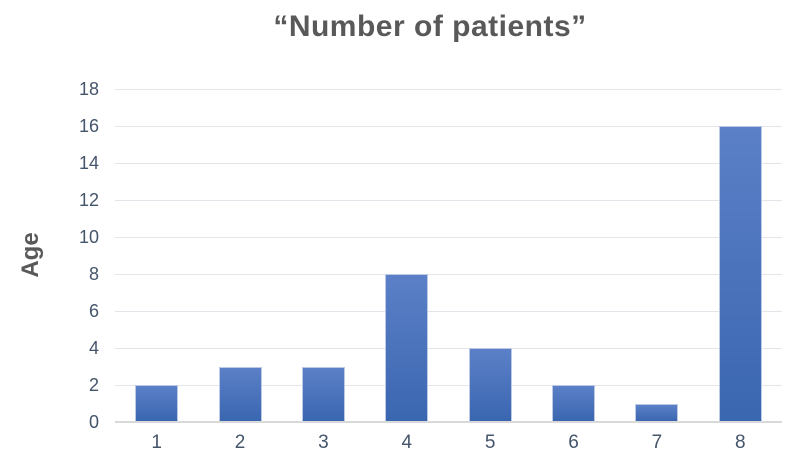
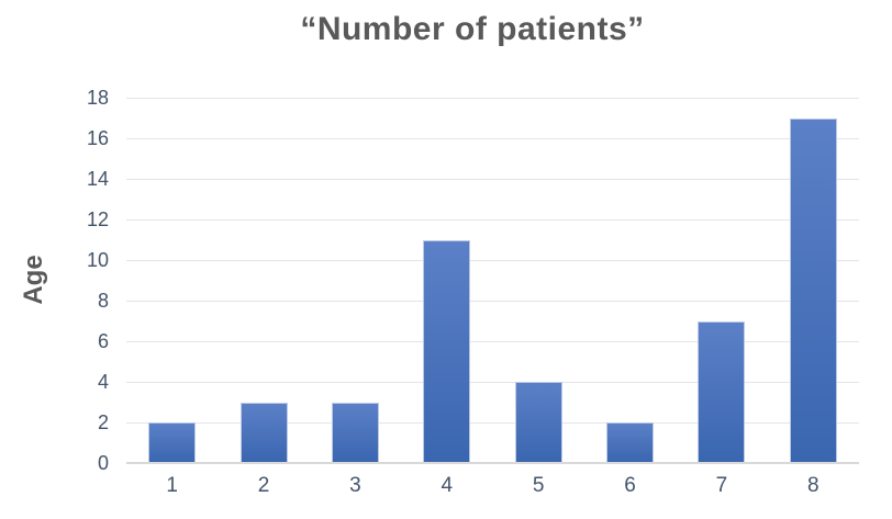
4: 8 -> 11
7: 1 -> 7
8: 16 -> 17
